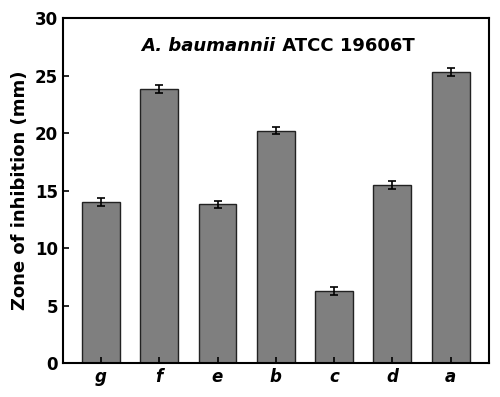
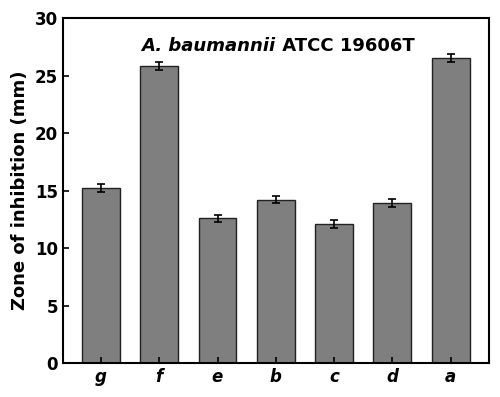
g: 14.0 -> 15.2
f: 23.8 -> 25.8
e: 13.8 -> 12.6
b: 20.2 -> 14.2
c: 6.3 -> 12.1
d: 15.5 -> 13.9
a: 25.3 -> 26.5
